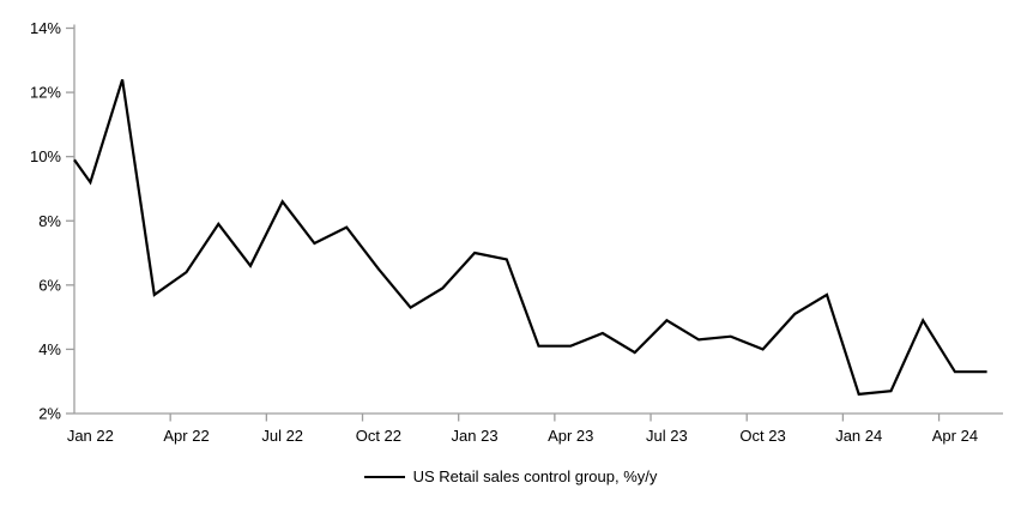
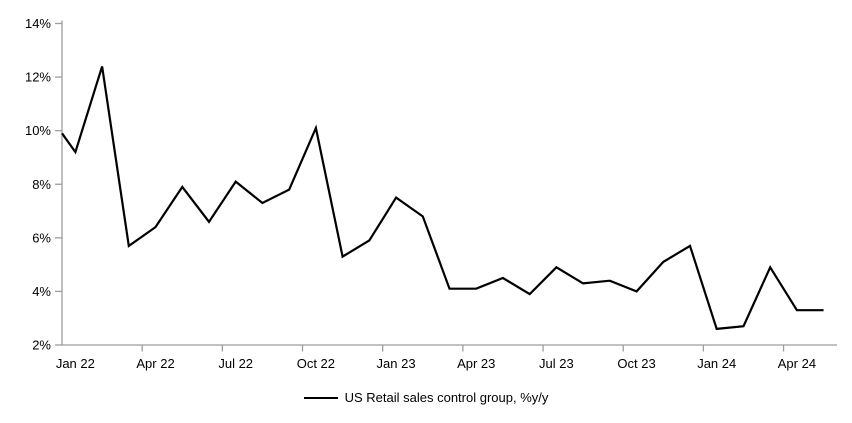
Jul 22: 8.6% -> 8.1%
Oct 22: 6.5% -> 10.1%
Jan 23: 7.0% -> 7.5%
